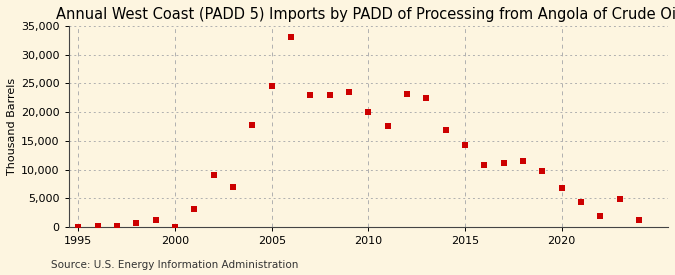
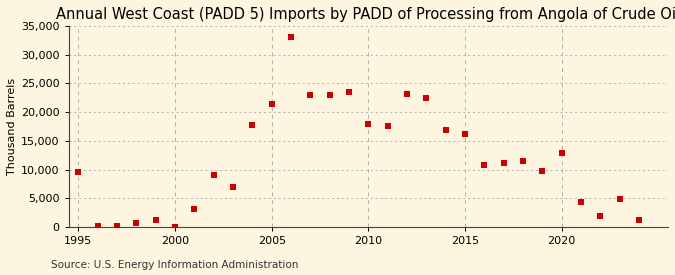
1995: 0 -> 9,600
2005: 24,500 -> 21,400
2010: 20,000 -> 18,000
2015: 14,200 -> 16,200
2020: 6,800 -> 12,800
